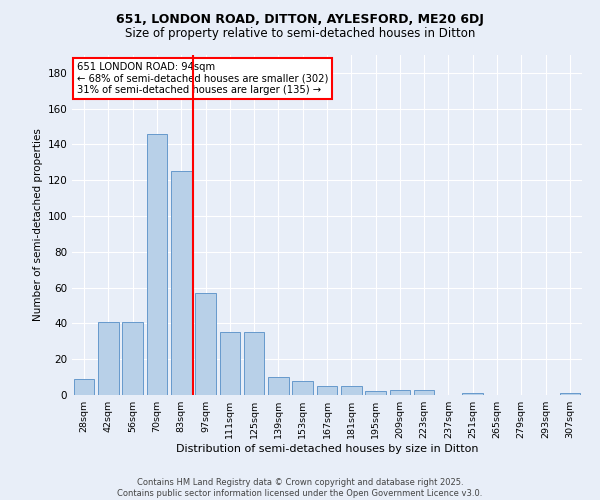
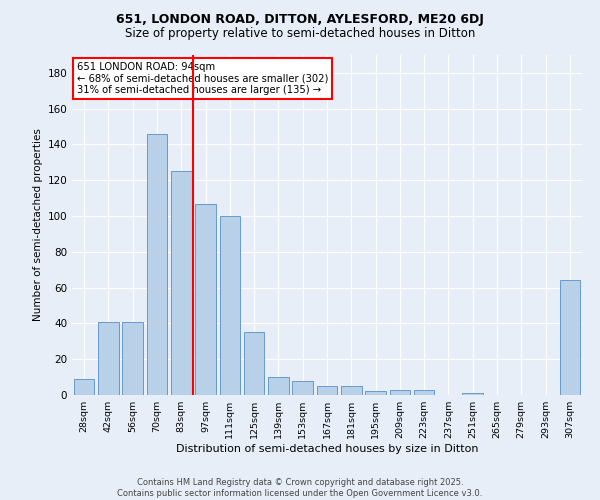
97sqm: 57 -> 107
111sqm: 35 -> 100
307sqm: 1 -> 64
